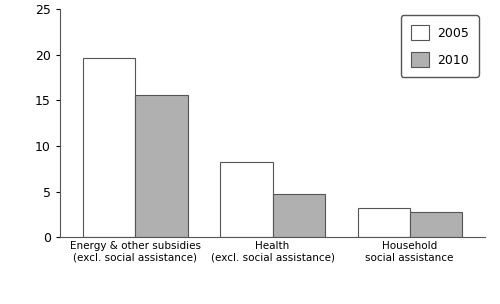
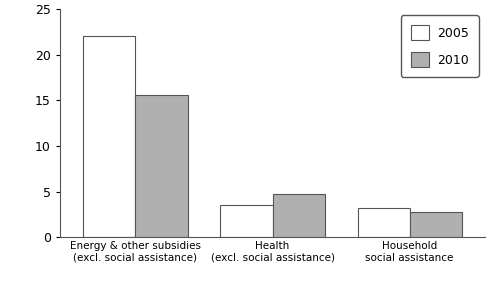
2005/Energy & other subsidies (excl. social assistance): 19.6 -> 22.0
2005/Health (excl. social assistance): 8.2 -> 3.5
